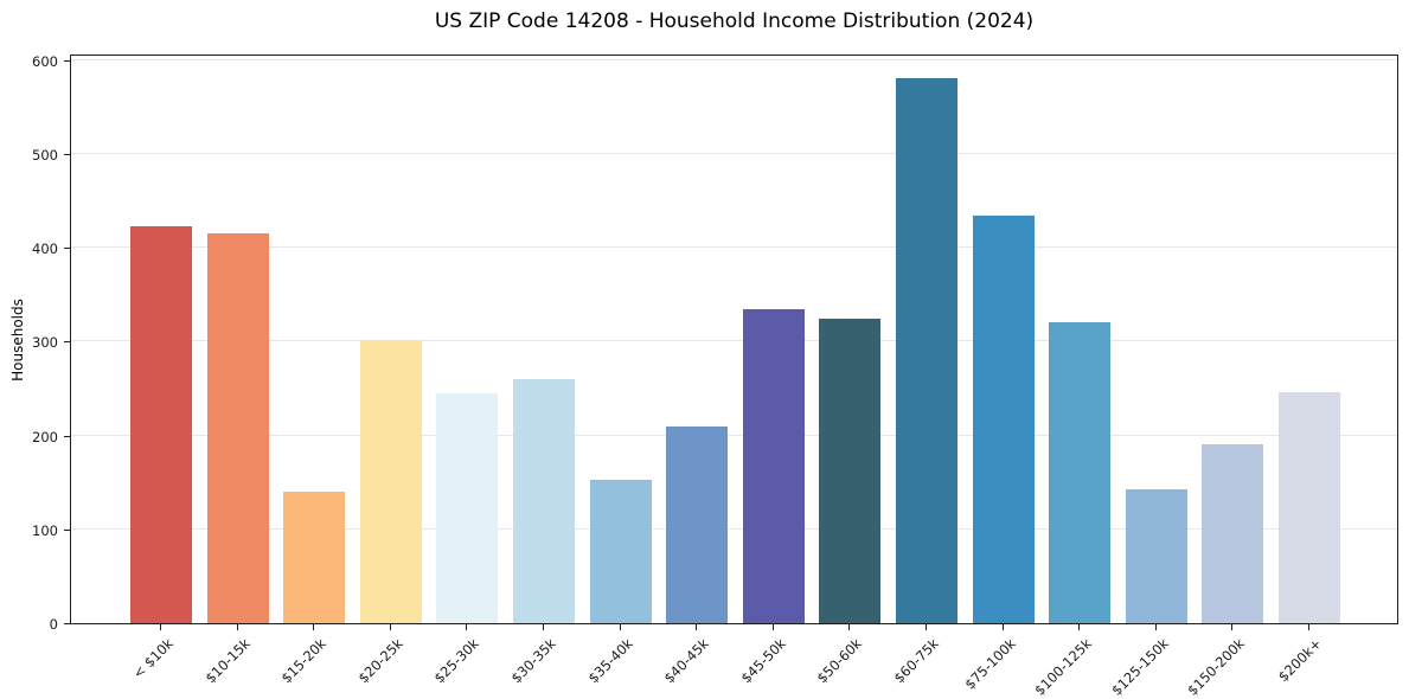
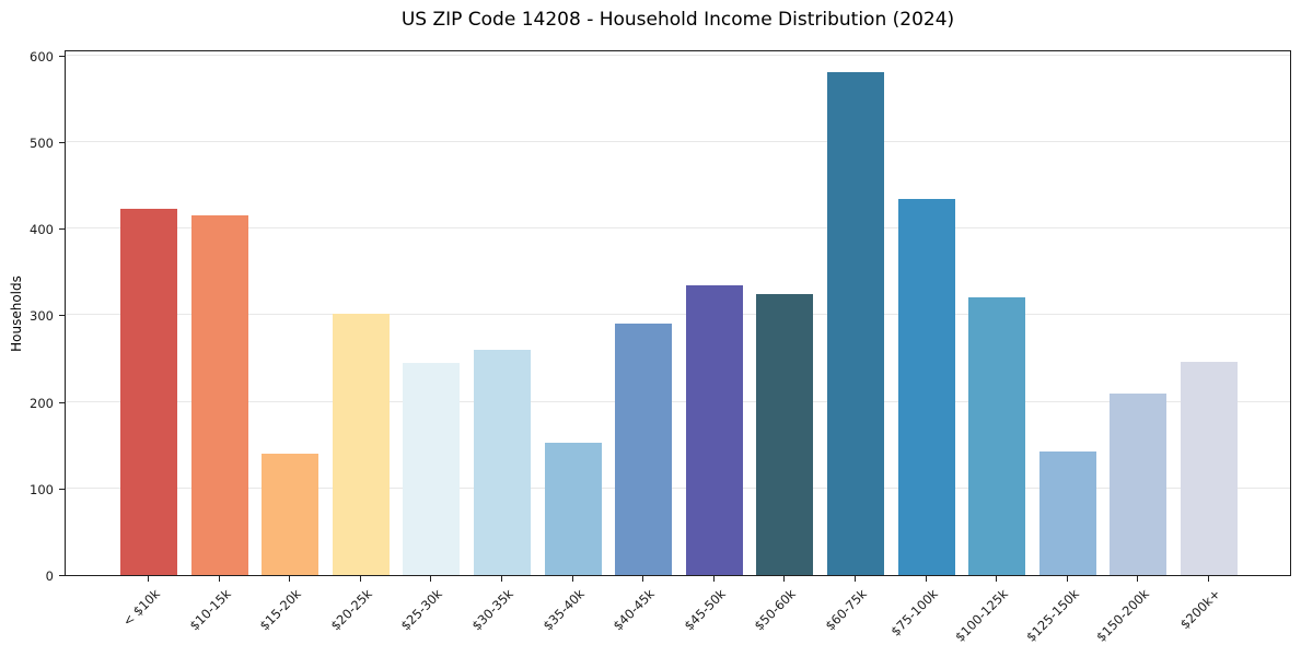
$40-45k: 210 -> 290
$150-200k: 190 -> 210
